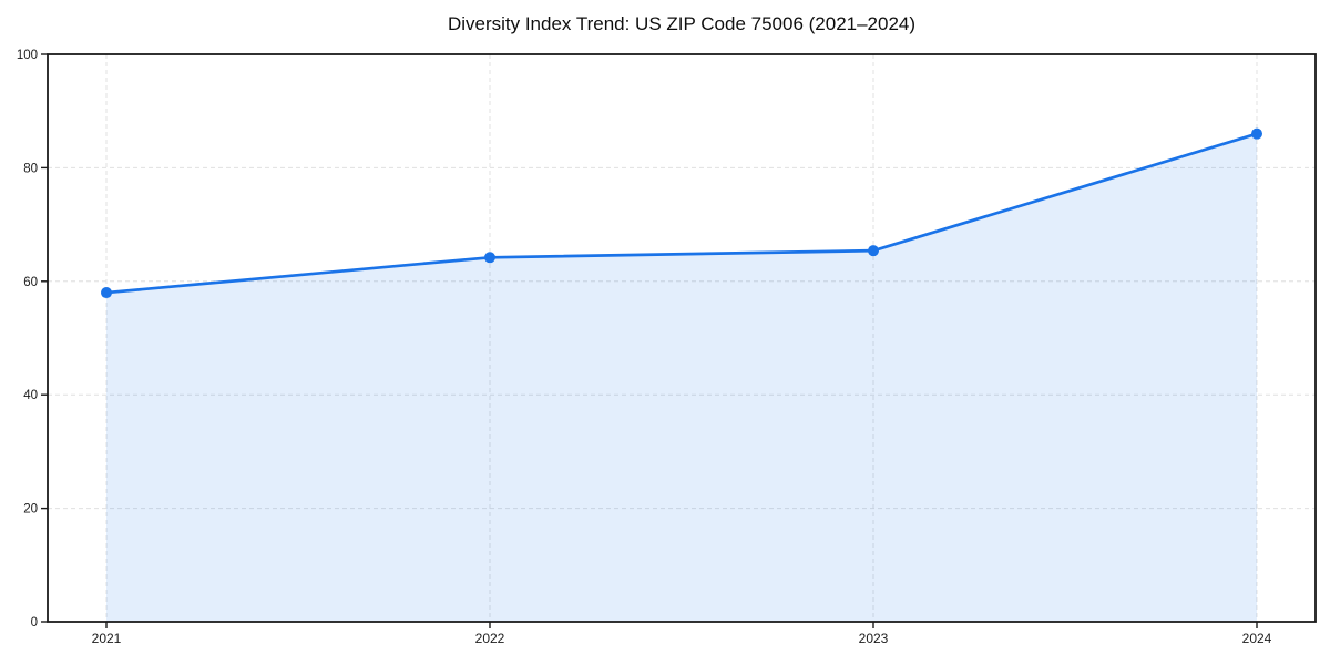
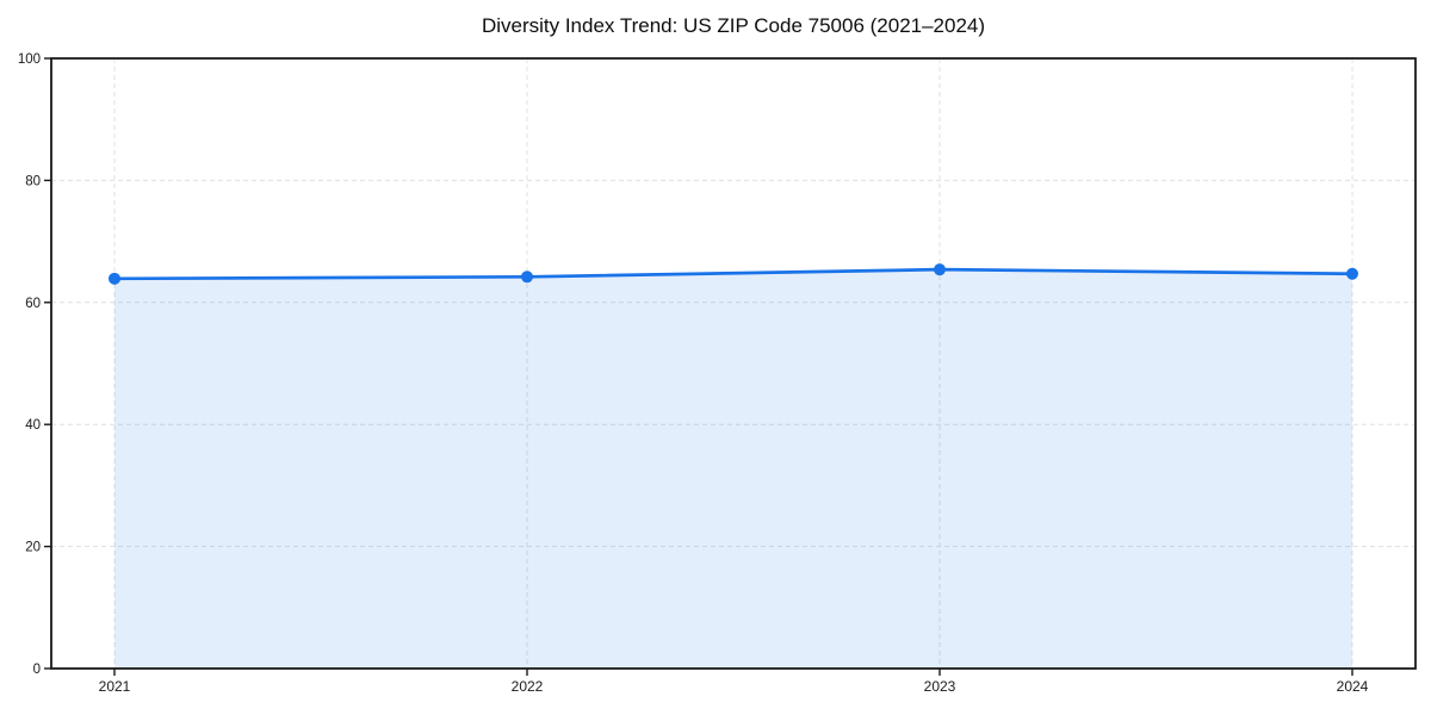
2021: 58 -> 64
2024: 86 -> 65
